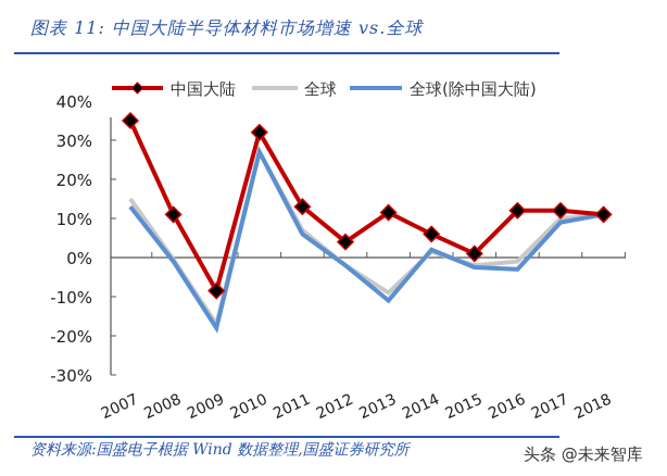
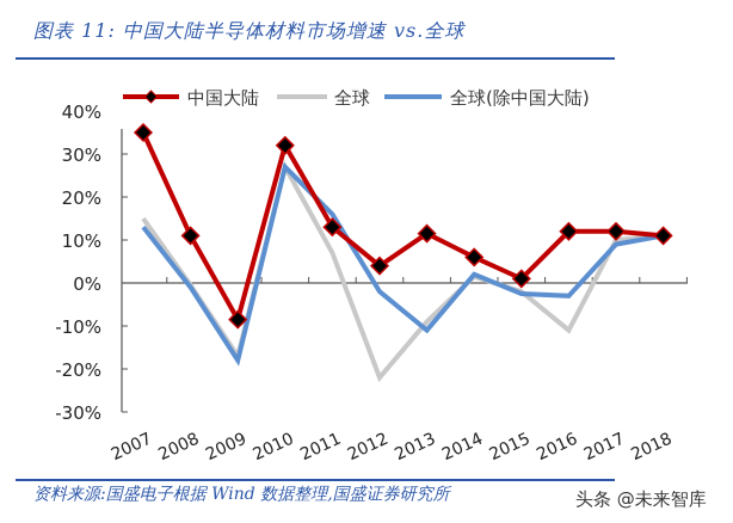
全球(除中国大陆)/2011: 6% -> 16%
全球/2012: -2% -> -22%
全球/2016: -1% -> -11%
